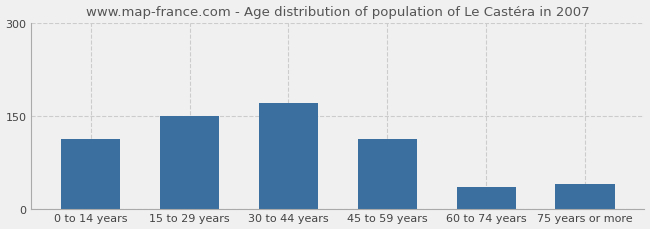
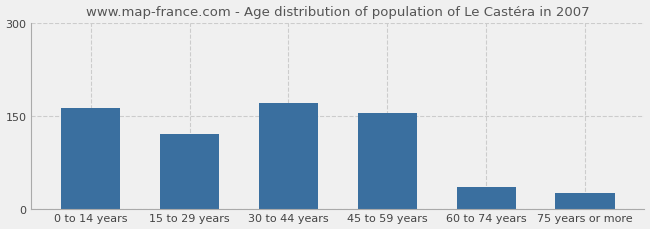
0 to 14 years: 112 -> 163
15 to 29 years: 150 -> 120
45 to 59 years: 112 -> 155
75 years or more: 40 -> 25
